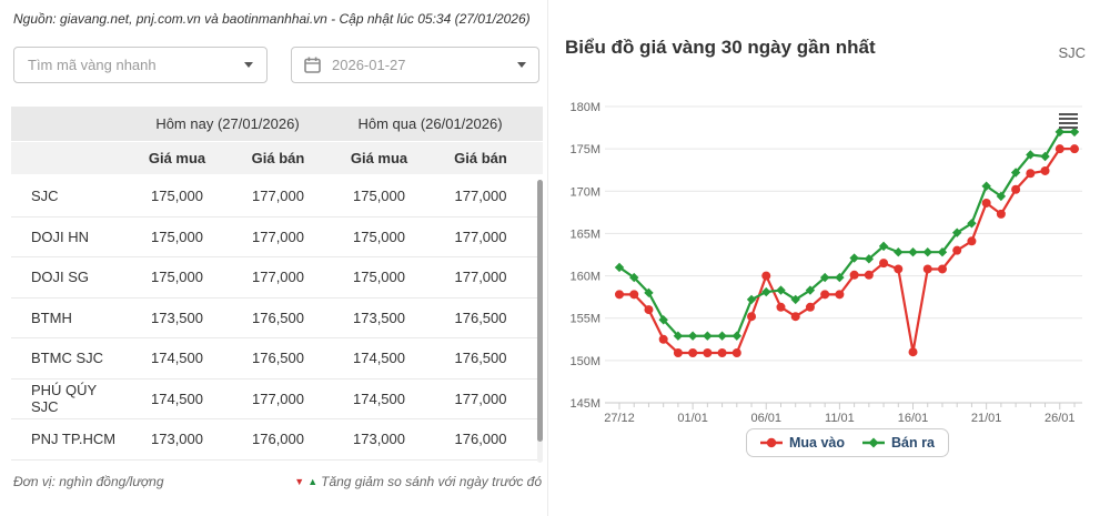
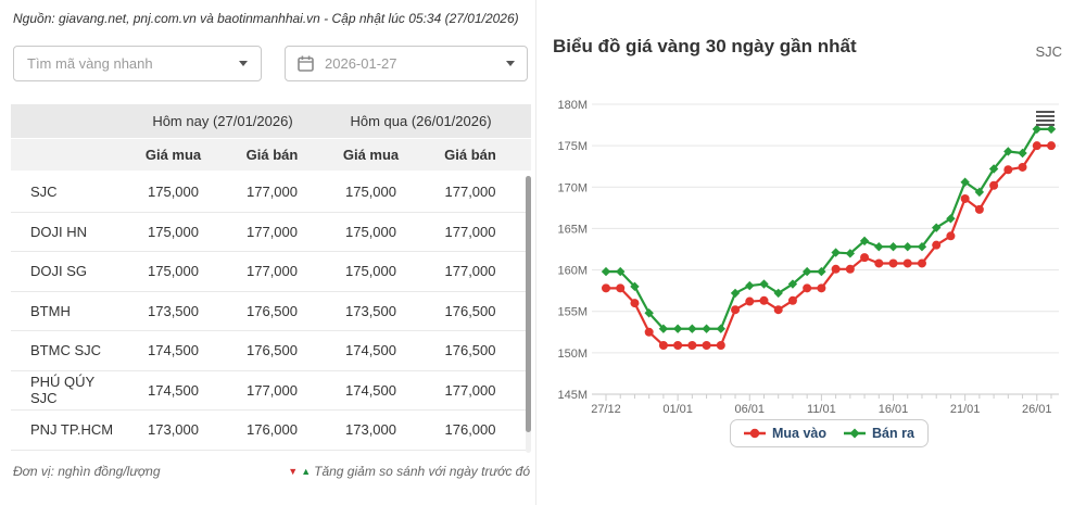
Bán ra/27/12: 161M -> 160M
Mua vào/06/01: 160M -> 156M
Mua vào/16/01: 151M -> 161M
